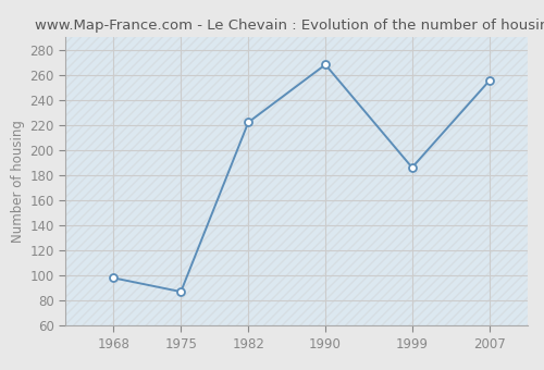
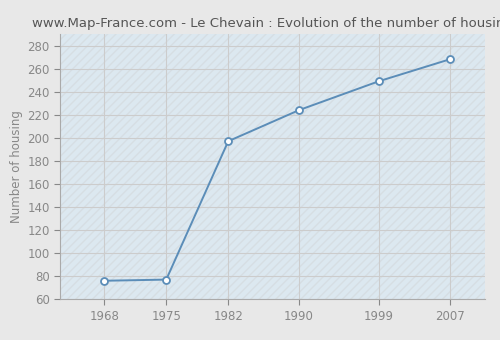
1968: 98 -> 76
1975: 87 -> 77
1982: 222 -> 197
1990: 268 -> 224
1999: 186 -> 249
2007: 255 -> 268
